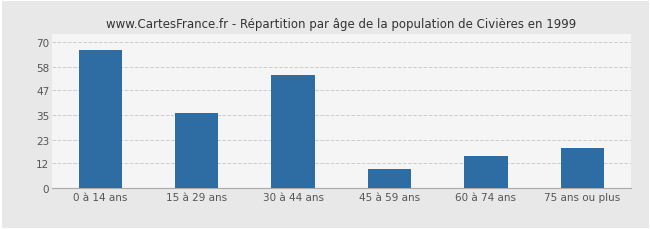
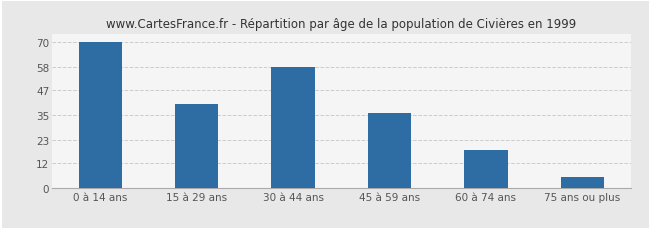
0 à 14 ans: 66 -> 70
15 à 29 ans: 36 -> 40
30 à 44 ans: 54 -> 58
45 à 59 ans: 9 -> 36
60 à 74 ans: 15 -> 18
75 ans ou plus: 19 -> 5
